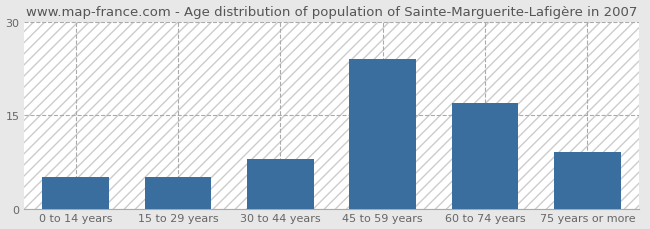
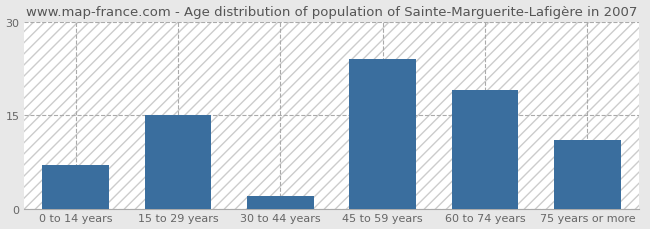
0 to 14 years: 5 -> 7
15 to 29 years: 5 -> 15
30 to 44 years: 8 -> 2
60 to 74 years: 17 -> 19
75 years or more: 9 -> 11
